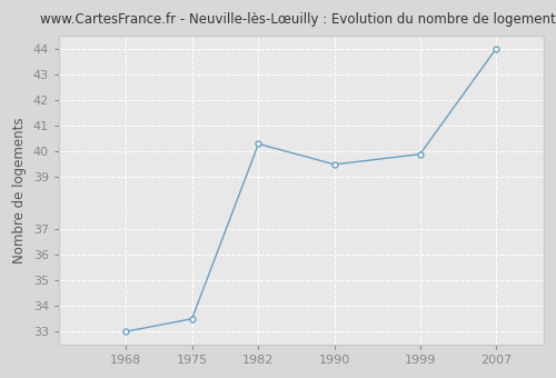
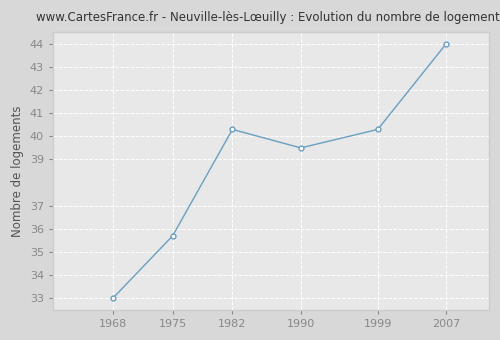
1975: 33.5 -> 35.7
1999: 39.9 -> 40.3
